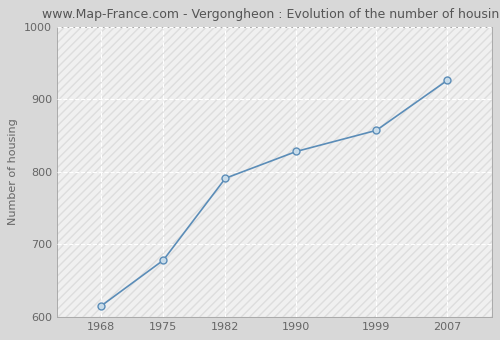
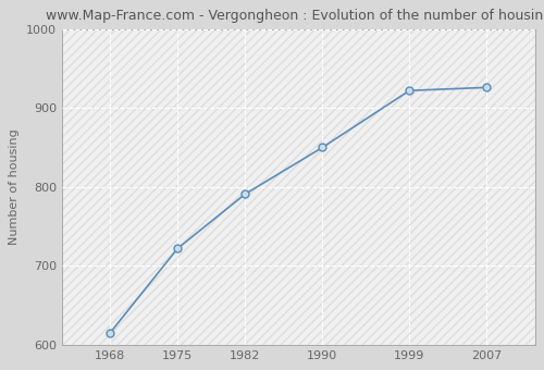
1975: 678 -> 722
1990: 828 -> 850
1999: 857 -> 922
